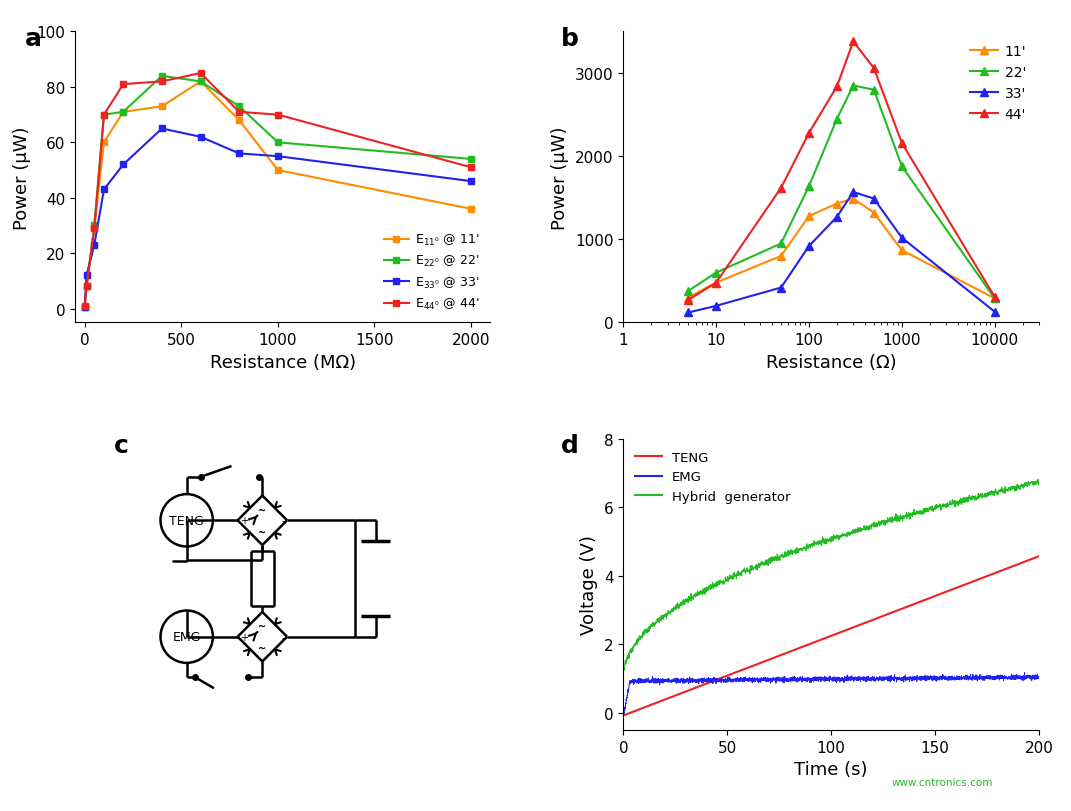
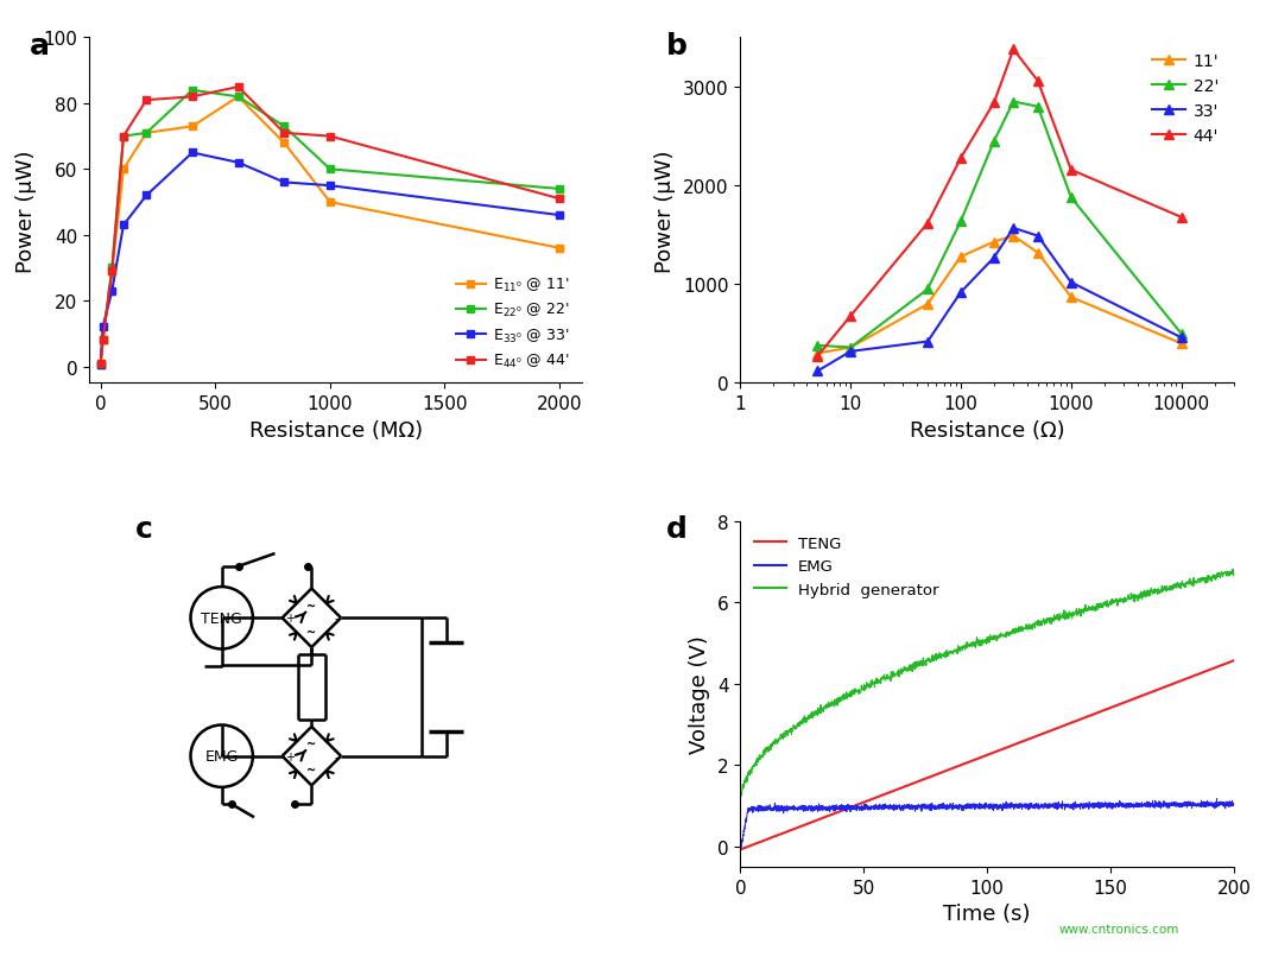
11'/10: 480 -> 360
22'/10: 600 -> 360
33'/10: 200 -> 320
44'/10: 480 -> 680
11'/10000: 290 -> 400
22'/10000: 290 -> 500
33'/10000: 130 -> 460
44'/10000: 310 -> 1680
